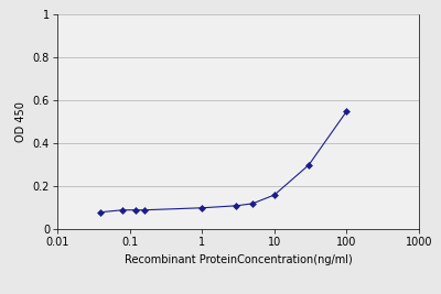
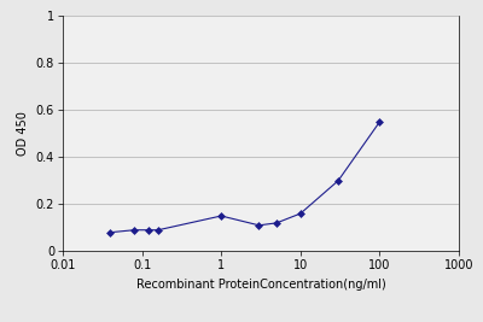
1: 0.10 -> 0.15
